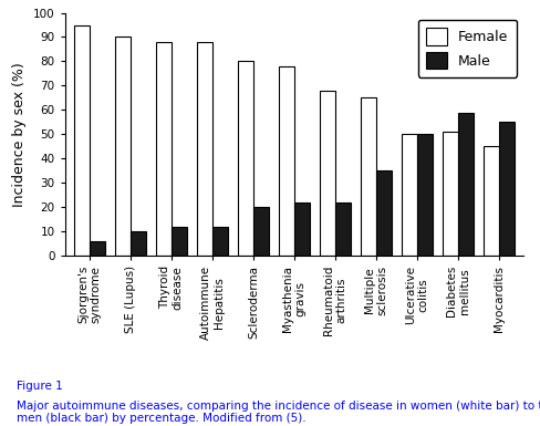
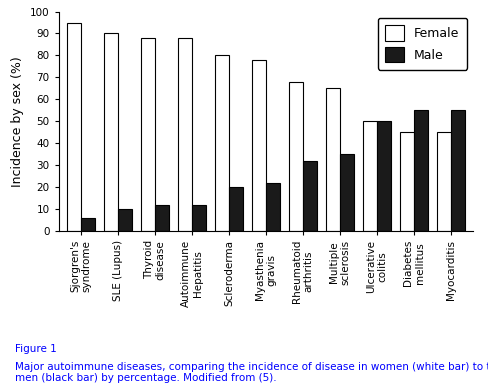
Male/Rheumatoid arthritis: 22 -> 32
Female/Diabetes mellitus: 51 -> 45
Male/Diabetes mellitus: 59 -> 55
